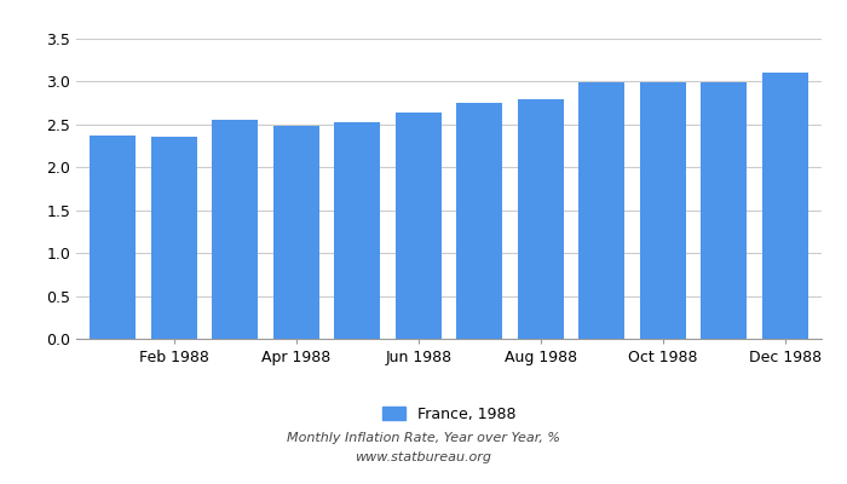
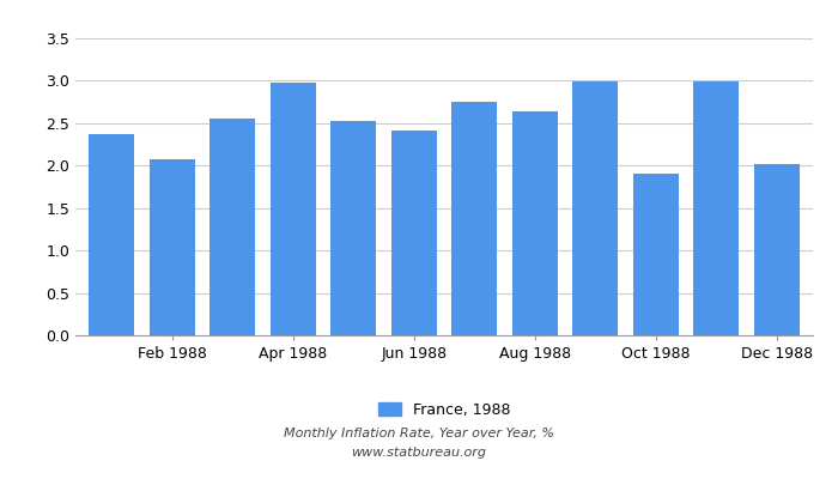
Feb 1988: 2.36 -> 2.08
Apr 1988: 2.48 -> 2.98
Jun 1988: 2.64 -> 2.42
Aug 1988: 2.80 -> 2.64
Oct 1988: 2.99 -> 1.90
Dec 1988: 3.10 -> 2.02
